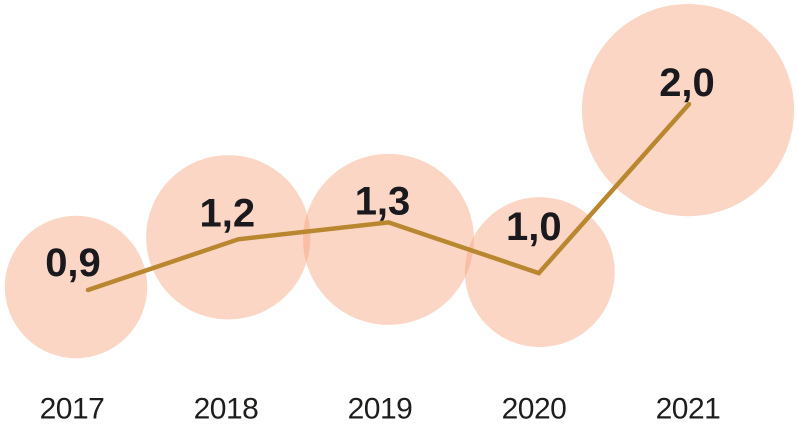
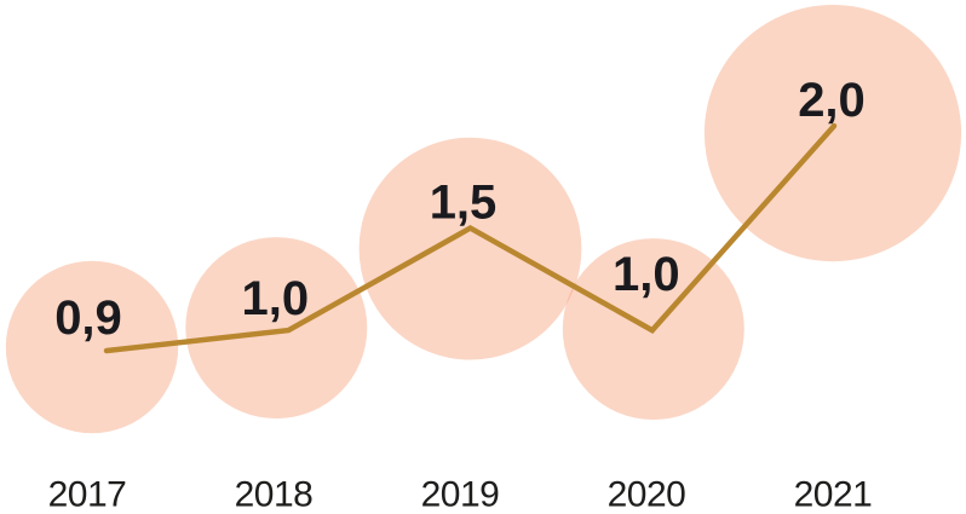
2018: 1,2 -> 1,0
2019: 1,3 -> 1,5
